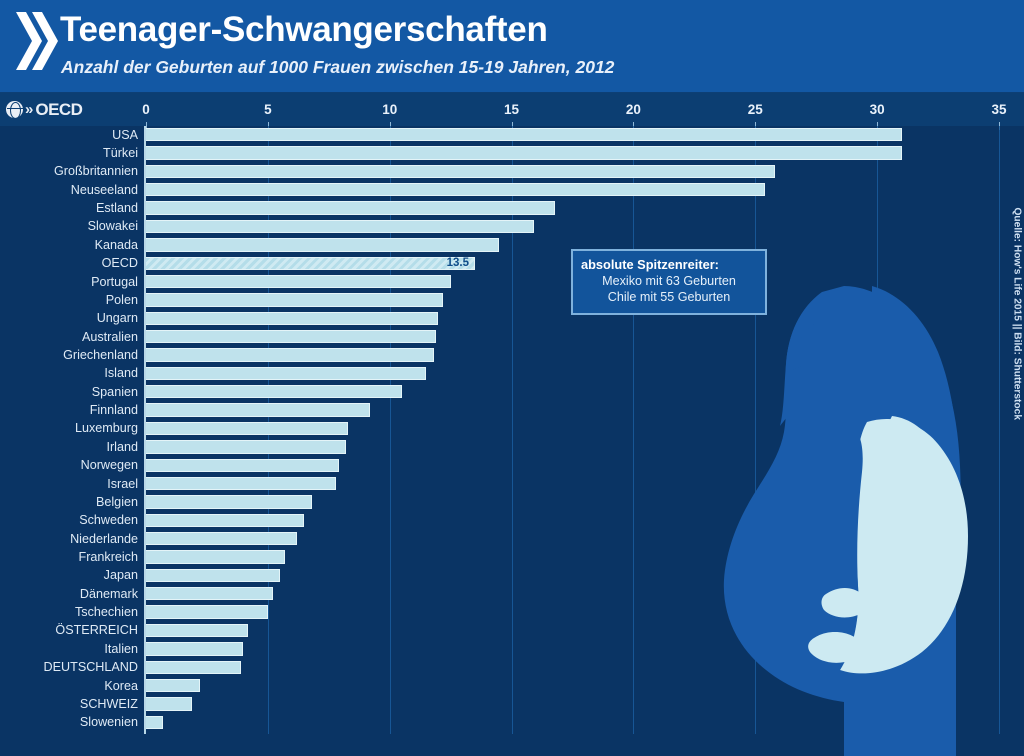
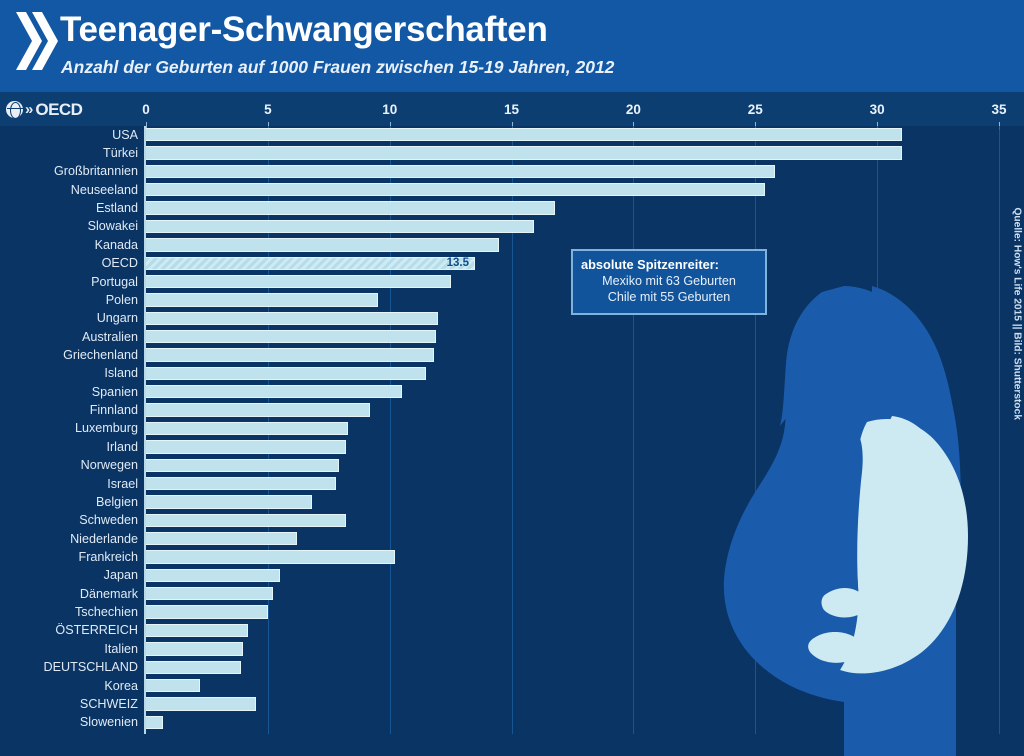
Polen: 12.2 -> 9.5
Schweden: 6.5 -> 8.2
Frankreich: 5.7 -> 10.2
SCHWEIZ: 1.9 -> 4.5
